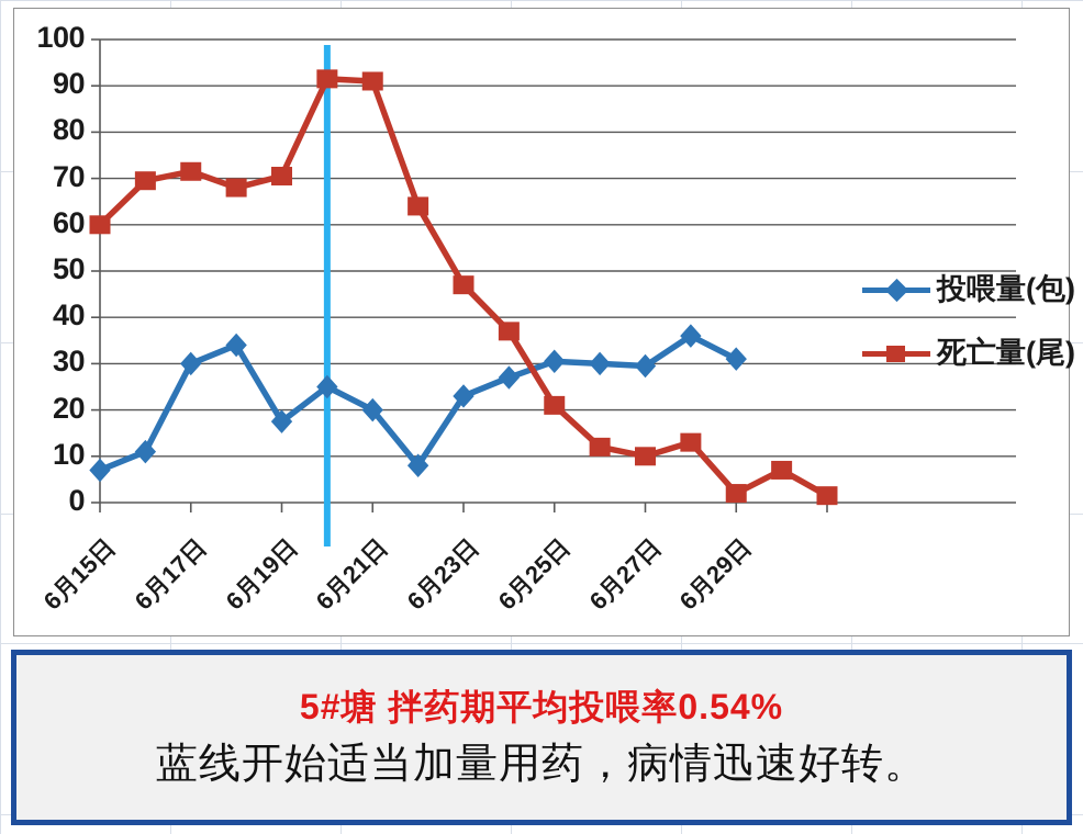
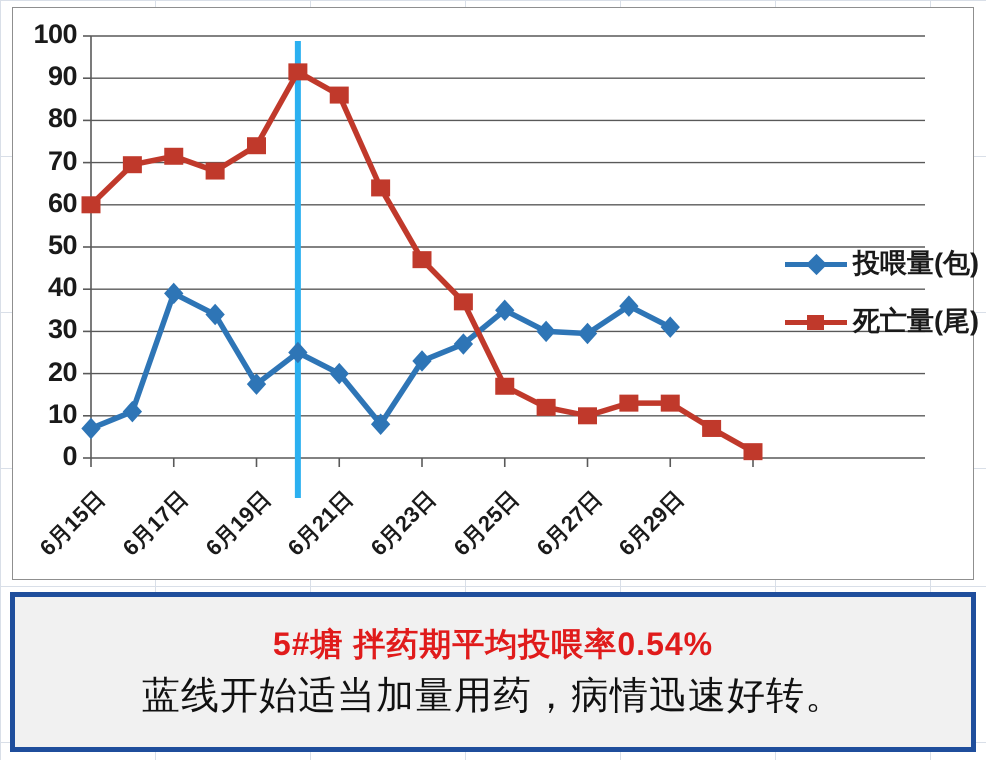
投喂量(包)/6月17日: 30 -> 39
死亡量(尾)/6月19日: 70 -> 74
死亡量(尾)/6月21日: 91 -> 86
投喂量(包)/6月25日: 30 -> 35
死亡量(尾)/6月25日: 21 -> 17
死亡量(尾)/6月29日: 2 -> 13
